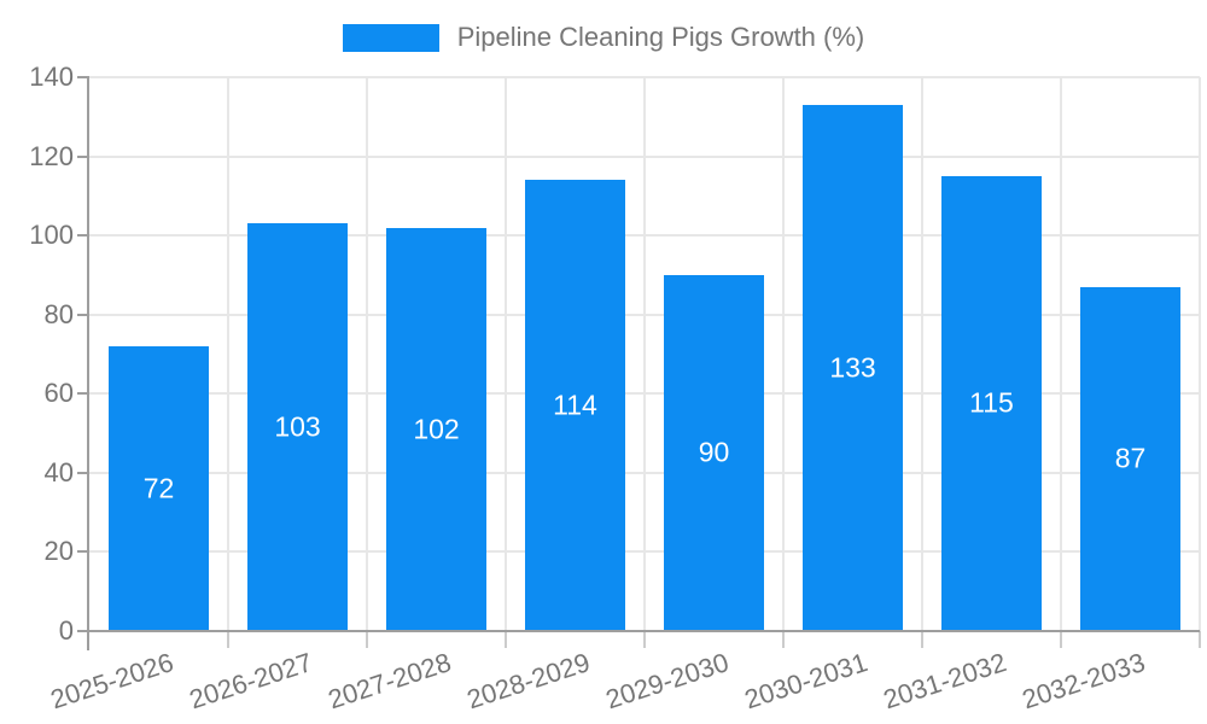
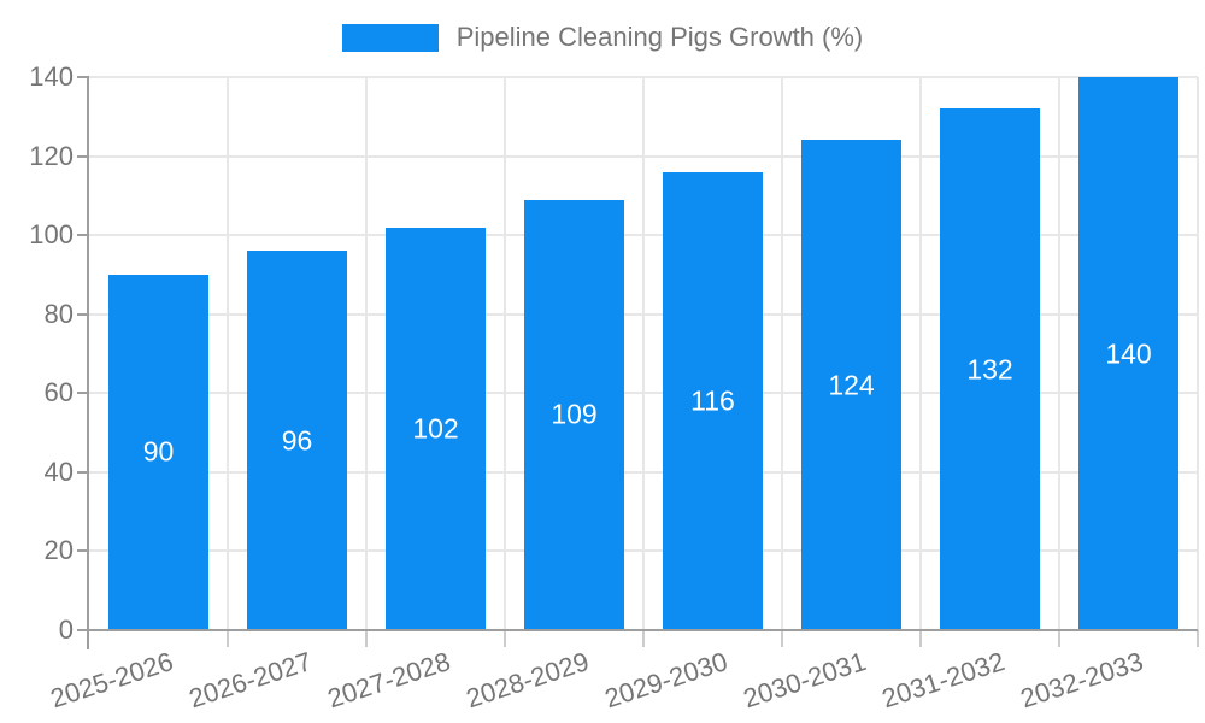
2025-2026: 72 -> 90
2026-2027: 103 -> 96
2028-2029: 114 -> 109
2029-2030: 90 -> 116
2030-2031: 133 -> 124
2031-2032: 115 -> 132
2032-2033: 87 -> 140
